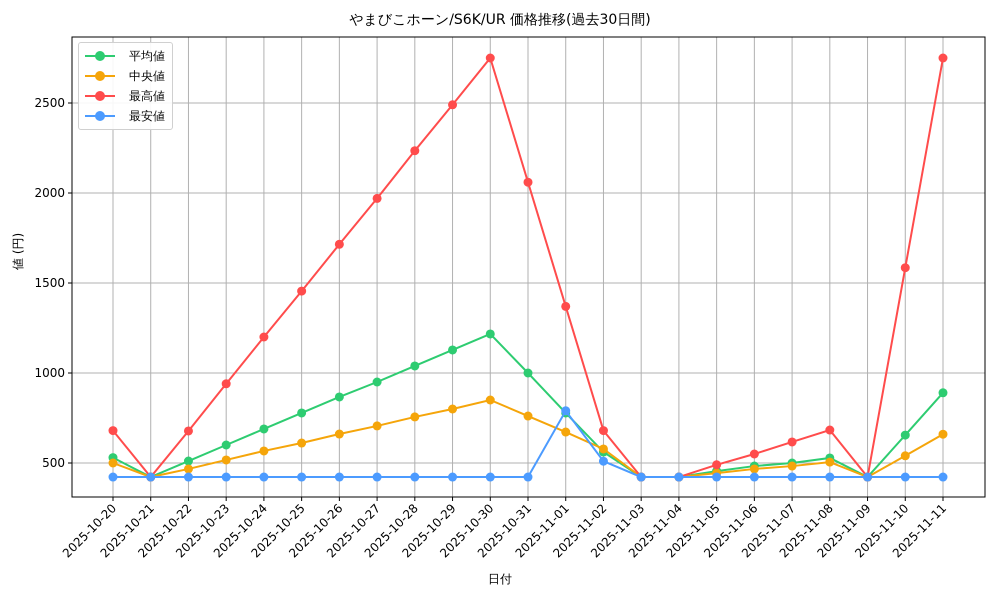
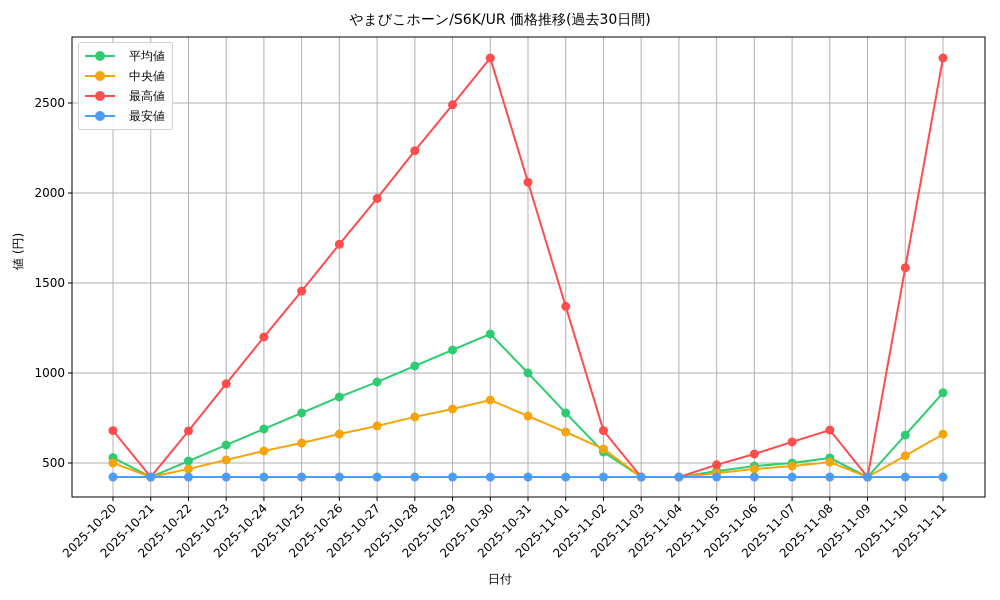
最安値/2025-11-01: 790 -> 420
最安値/2025-11-02: 510 -> 420
